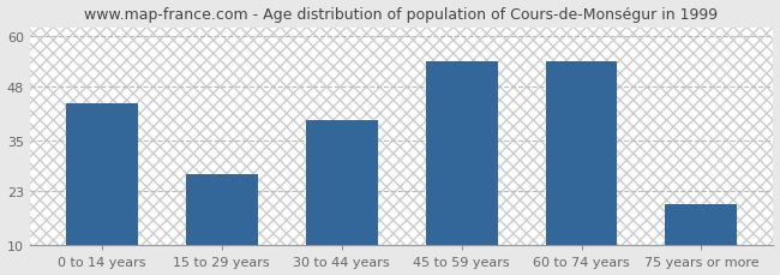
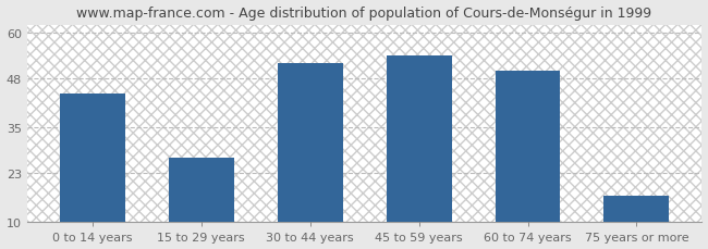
30 to 44 years: 40 -> 52
60 to 74 years: 54 -> 50
75 years or more: 20 -> 17
